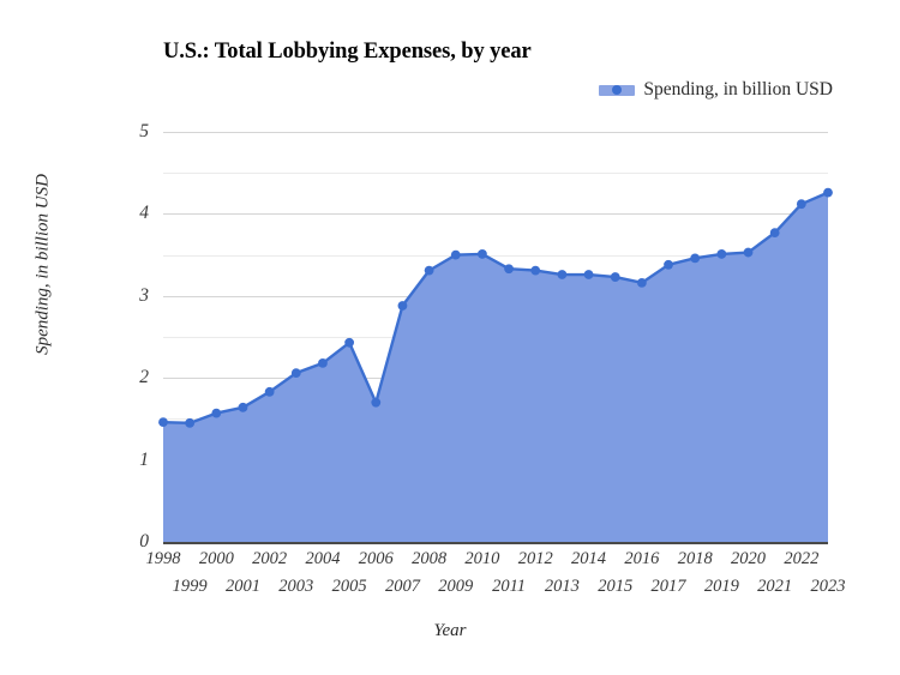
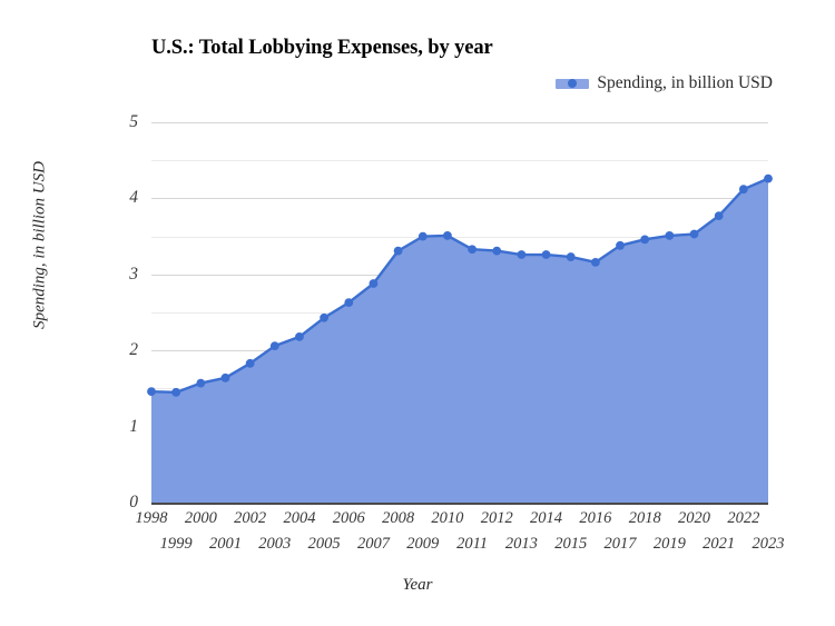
2006: 1.7 -> 2.6
